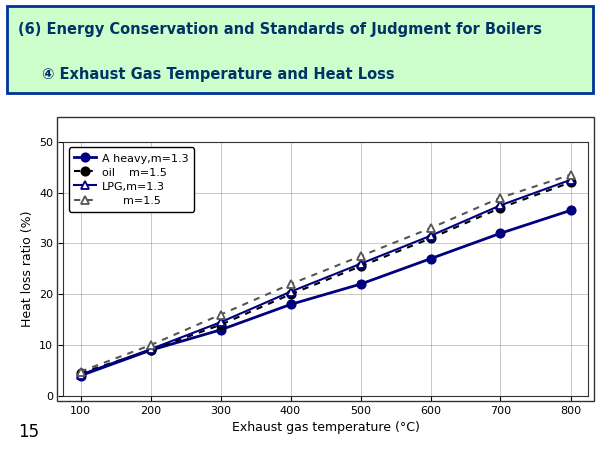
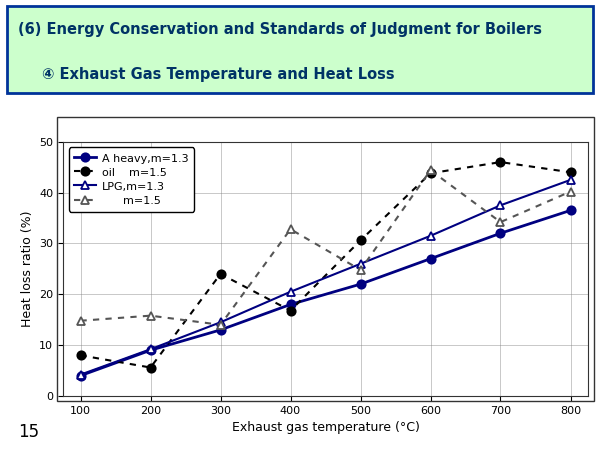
oil m=1.5/100: 4.5 -> 8.0
m=1.5/100: 4.8 -> 14.8
oil m=1.5/200: 9.0 -> 5.6
m=1.5/200: 10.0 -> 15.8
oil m=1.5/300: 14.0 -> 24.0
m=1.5/300: 16.0 -> 14.0
oil m=1.5/400: 20.0 -> 16.8
m=1.5/400: 22.0 -> 32.8
oil m=1.5/500: 25.5 -> 30.6
m=1.5/500: 27.5 -> 24.8
oil m=1.5/600: 31.0 -> 43.8
m=1.5/600: 33.0 -> 44.4
oil m=1.5/700: 37.0 -> 46.0
m=1.5/700: 39.0 -> 34.2
oil m=1.5/800: 42.0 -> 44.0
m=1.5/800: 43.5 -> 40.2
